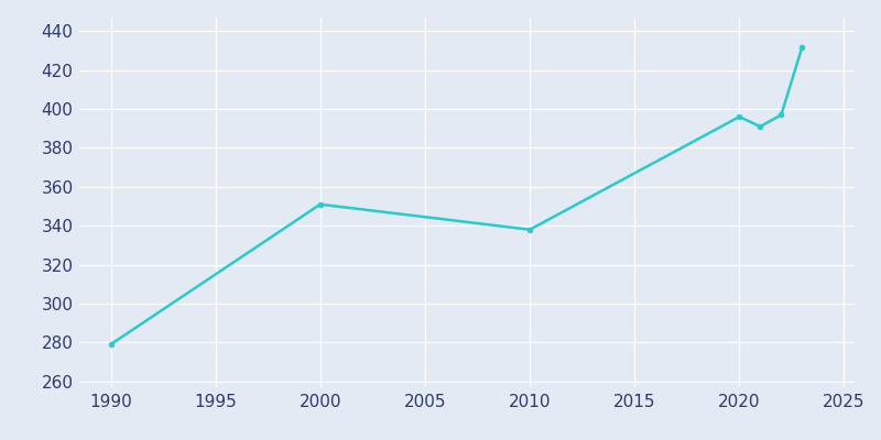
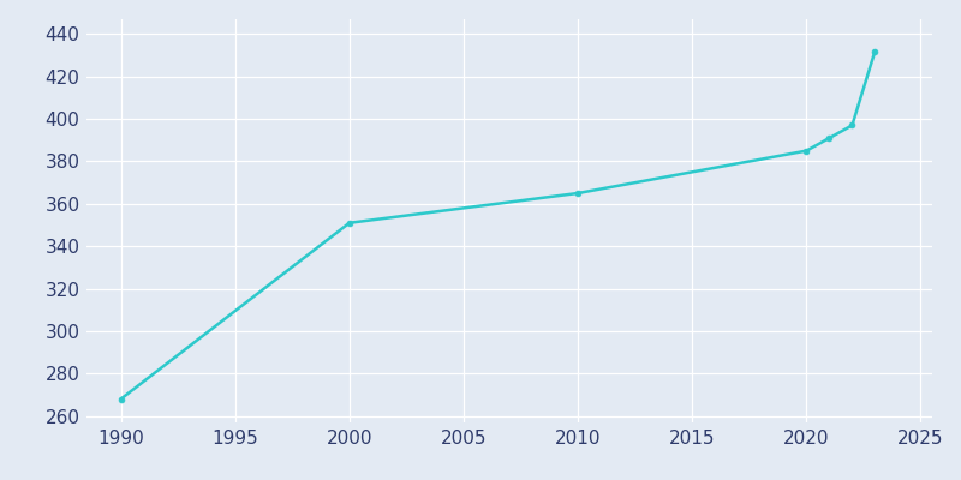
1990: 279 -> 268
2010: 338 -> 365
2020: 396 -> 385
